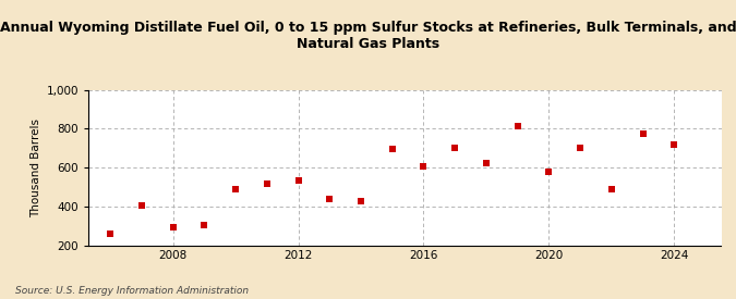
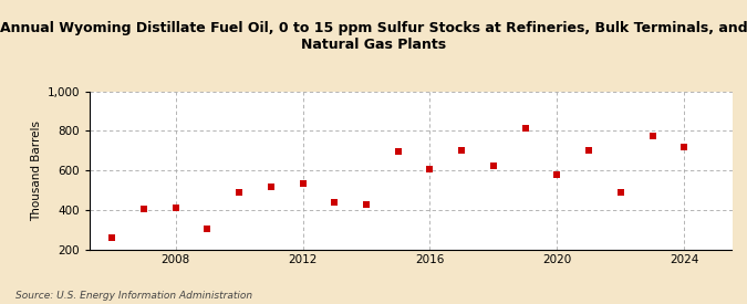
2008: 290 -> 410
